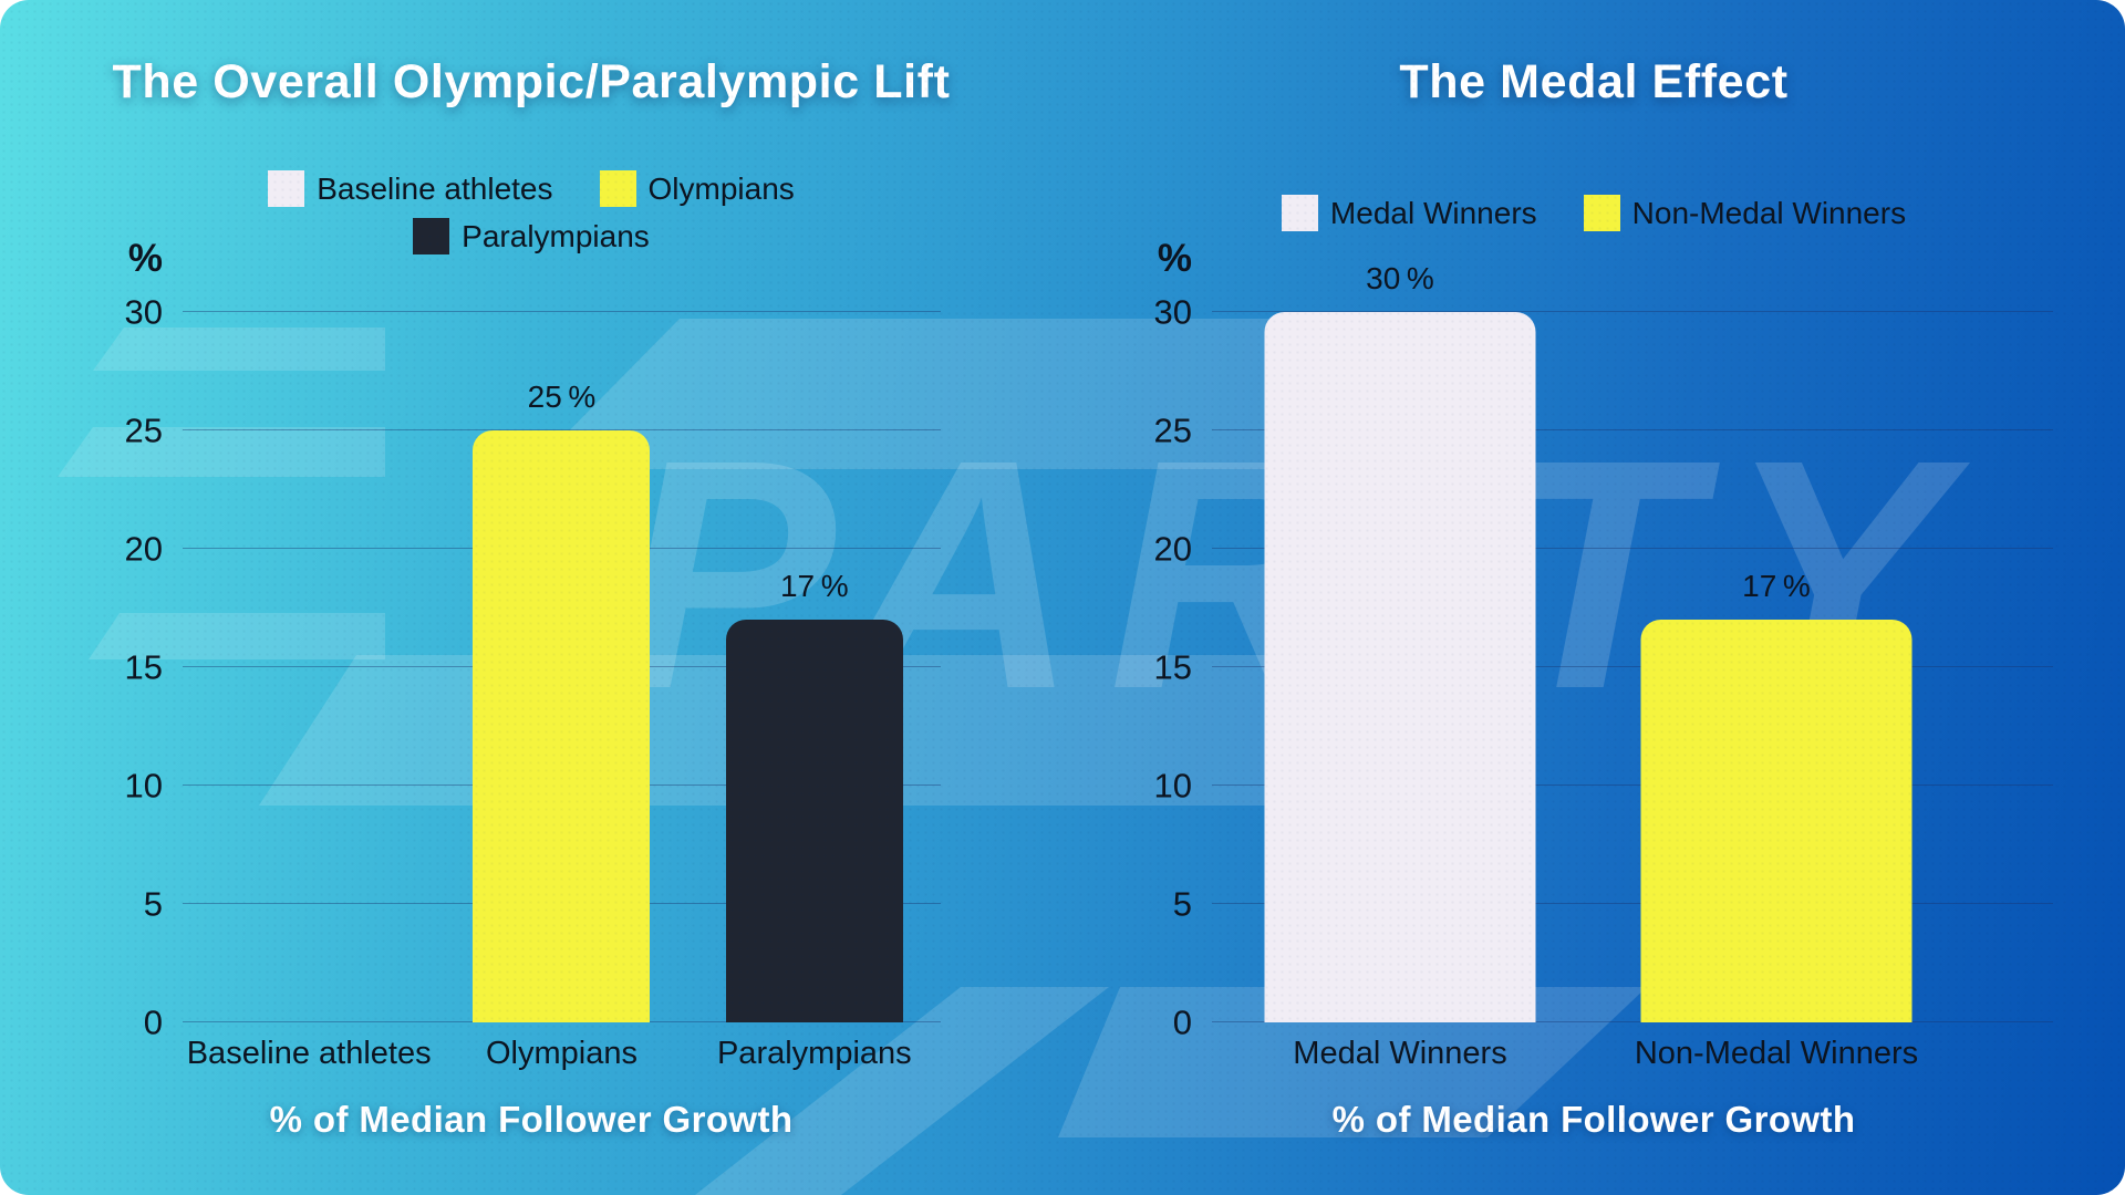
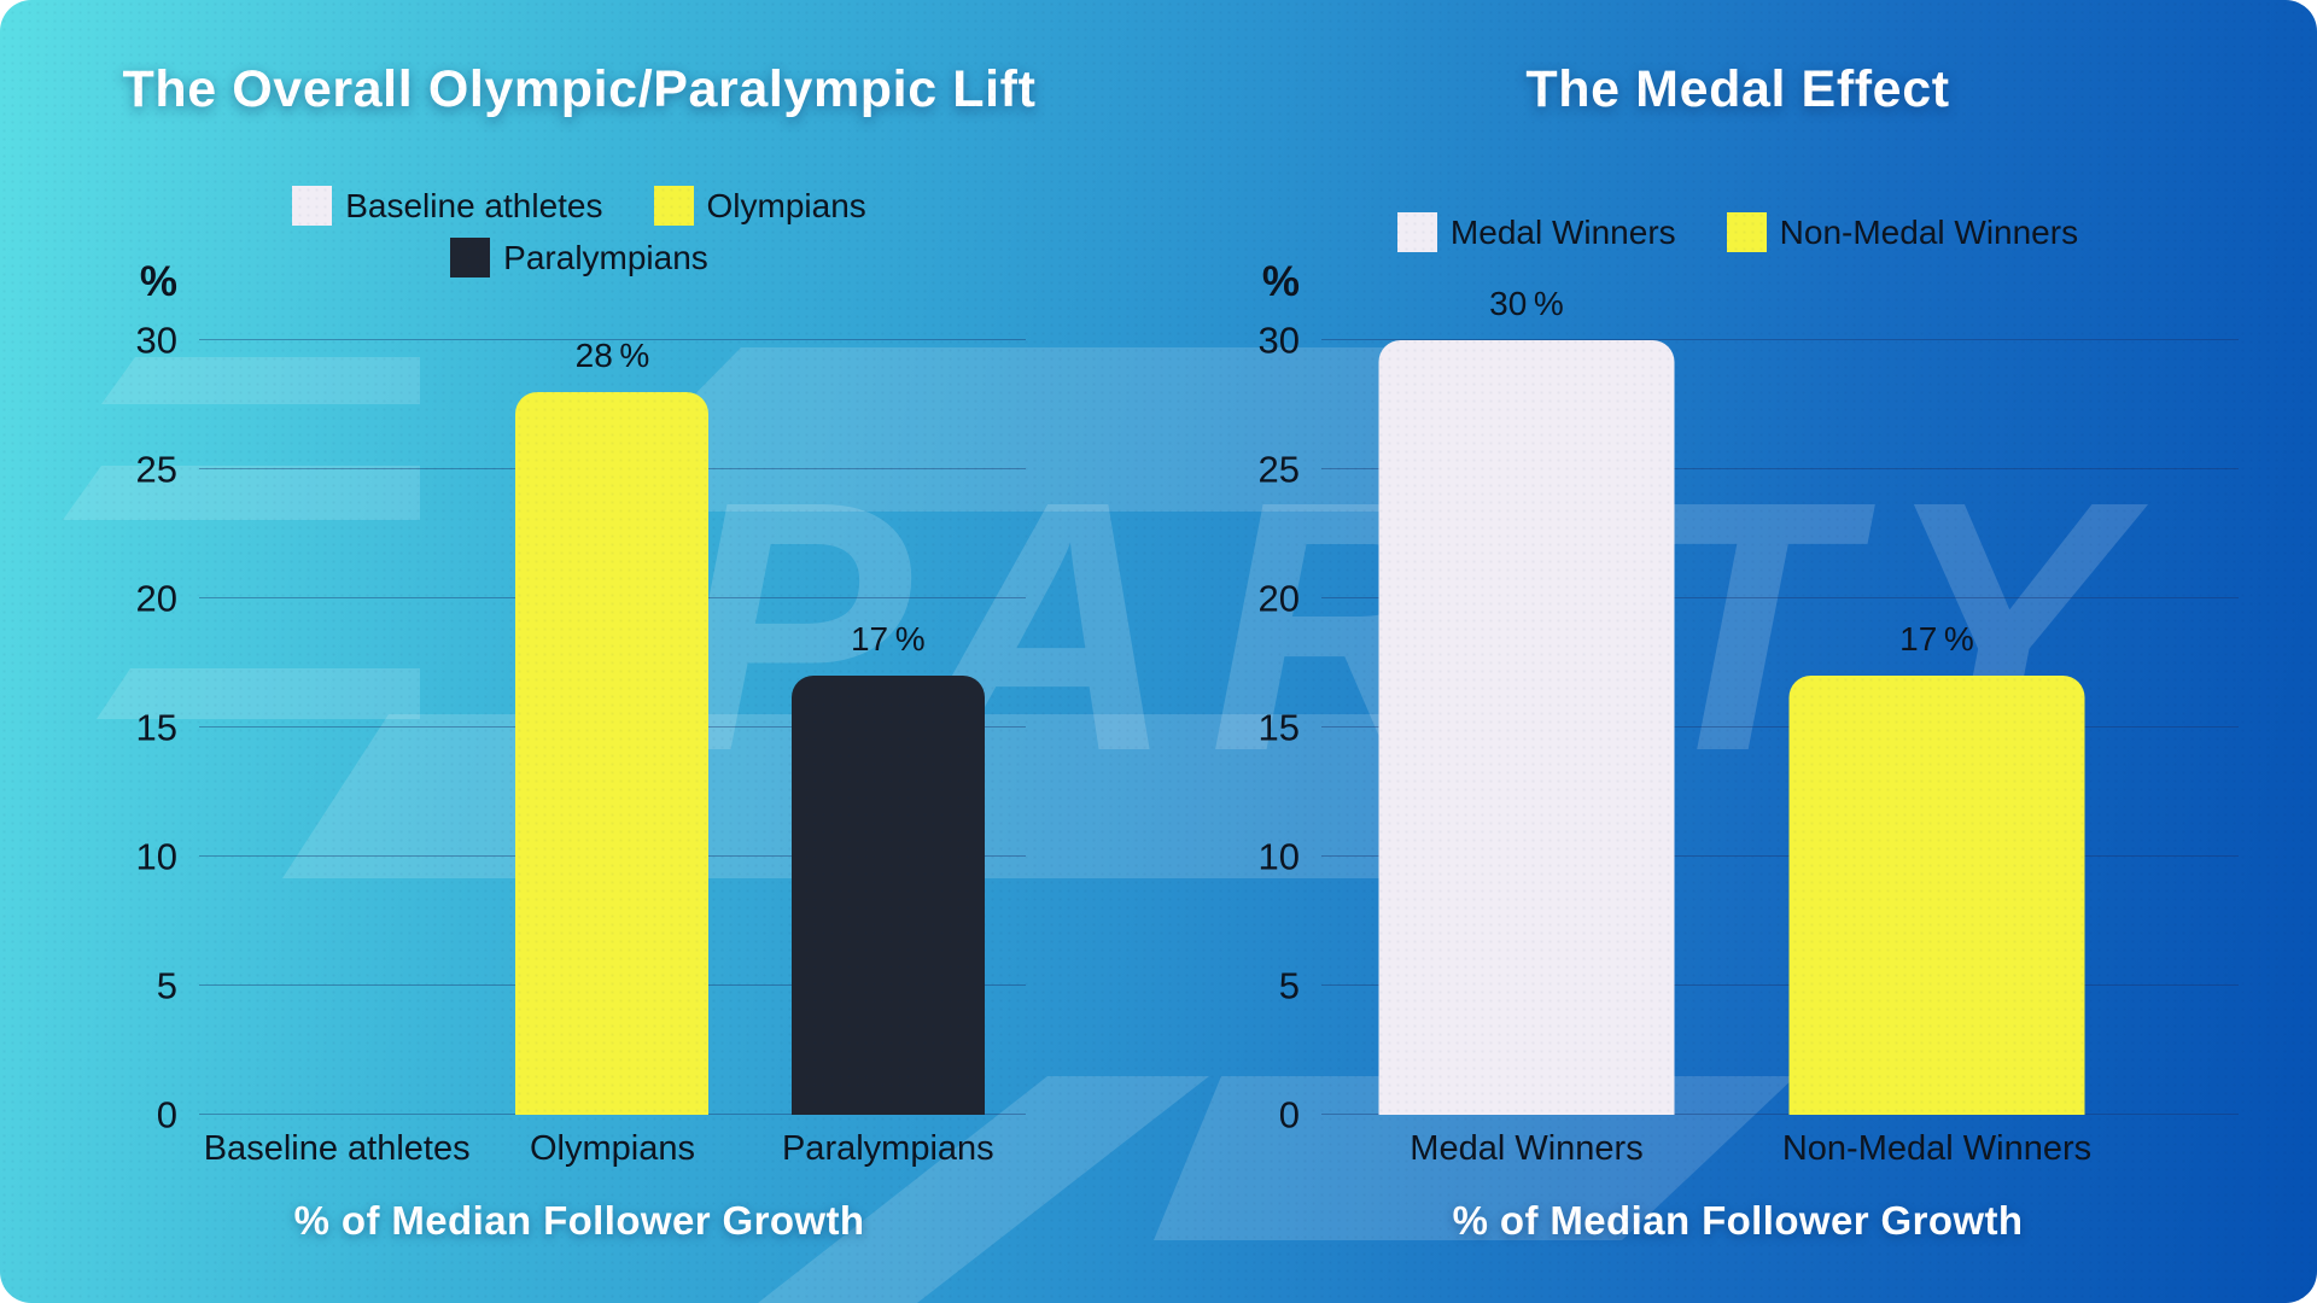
The Overall Olympic/Paralympic Lift/Olympians: 25 -> 28
